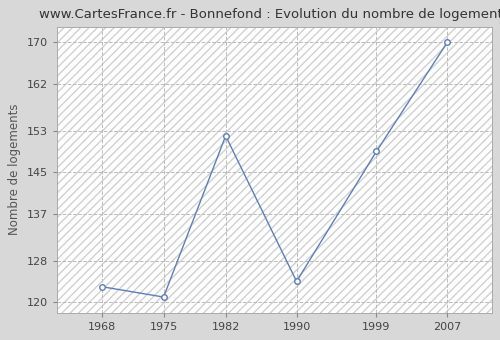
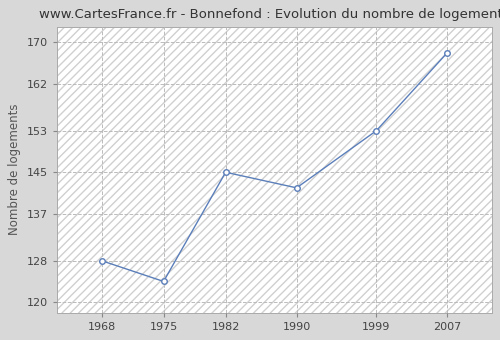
1968: 123 -> 128
1975: 121 -> 124
1982: 152 -> 145
1990: 124 -> 142
1999: 149 -> 153
2007: 170 -> 168
